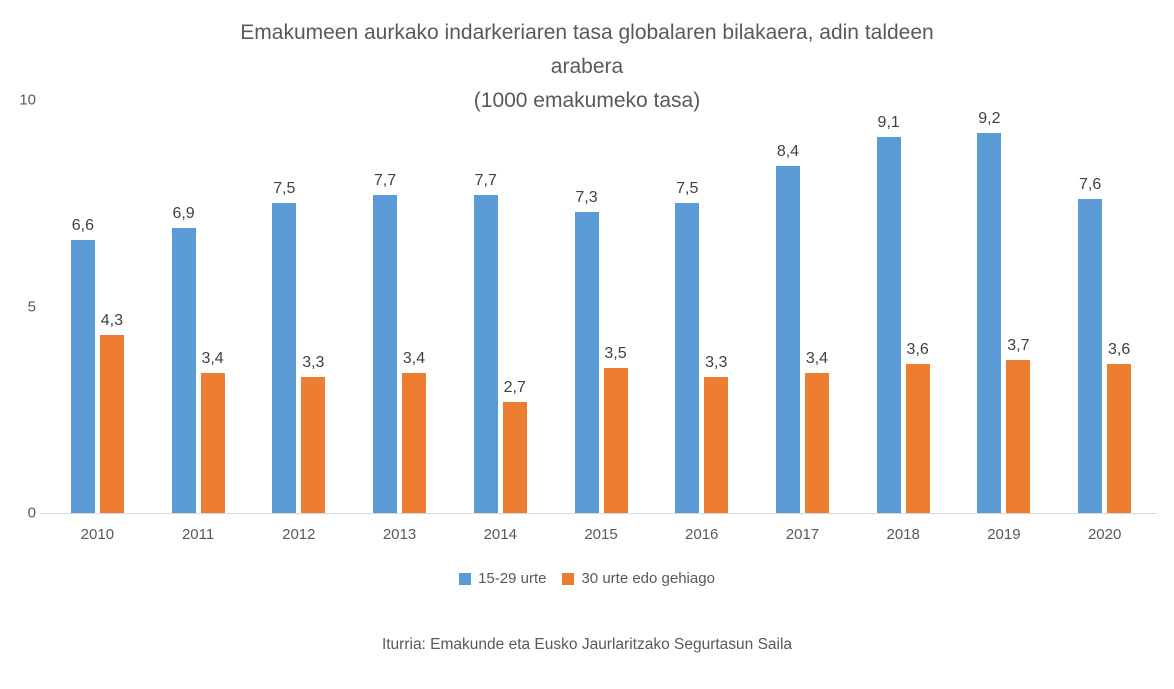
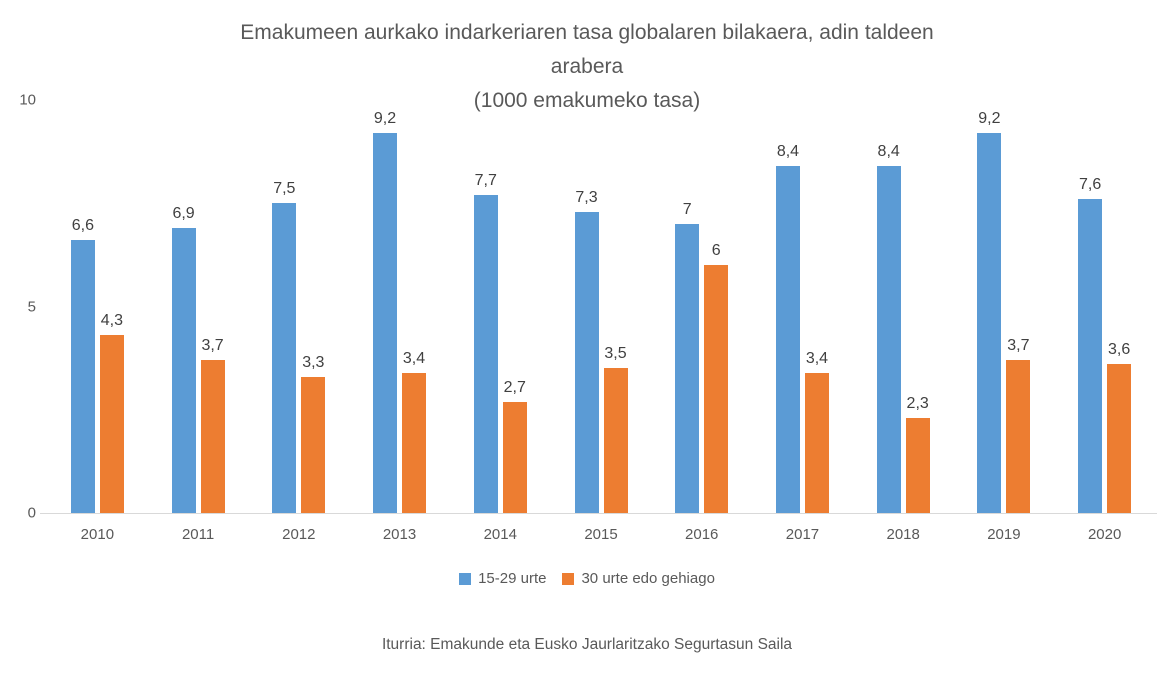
30 urte edo gehiago/2011: 3,4 -> 3,7
15-29 urte/2013: 7,7 -> 9,2
15-29 urte/2016: 7,5 -> 7
30 urte edo gehiago/2016: 3,3 -> 6
15-29 urte/2018: 9,1 -> 8,4
30 urte edo gehiago/2018: 3,6 -> 2,3
